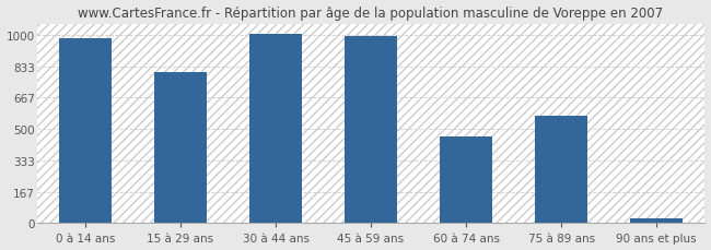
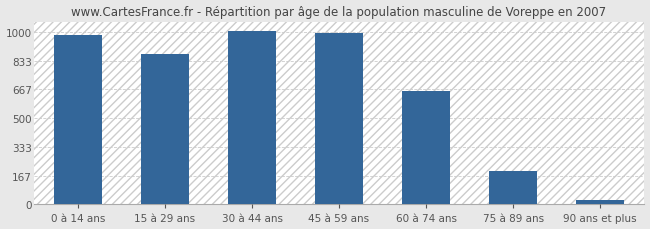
15 à 29 ans: 800 -> 870
60 à 74 ans: 460 -> 660
75 à 89 ans: 570 -> 200
